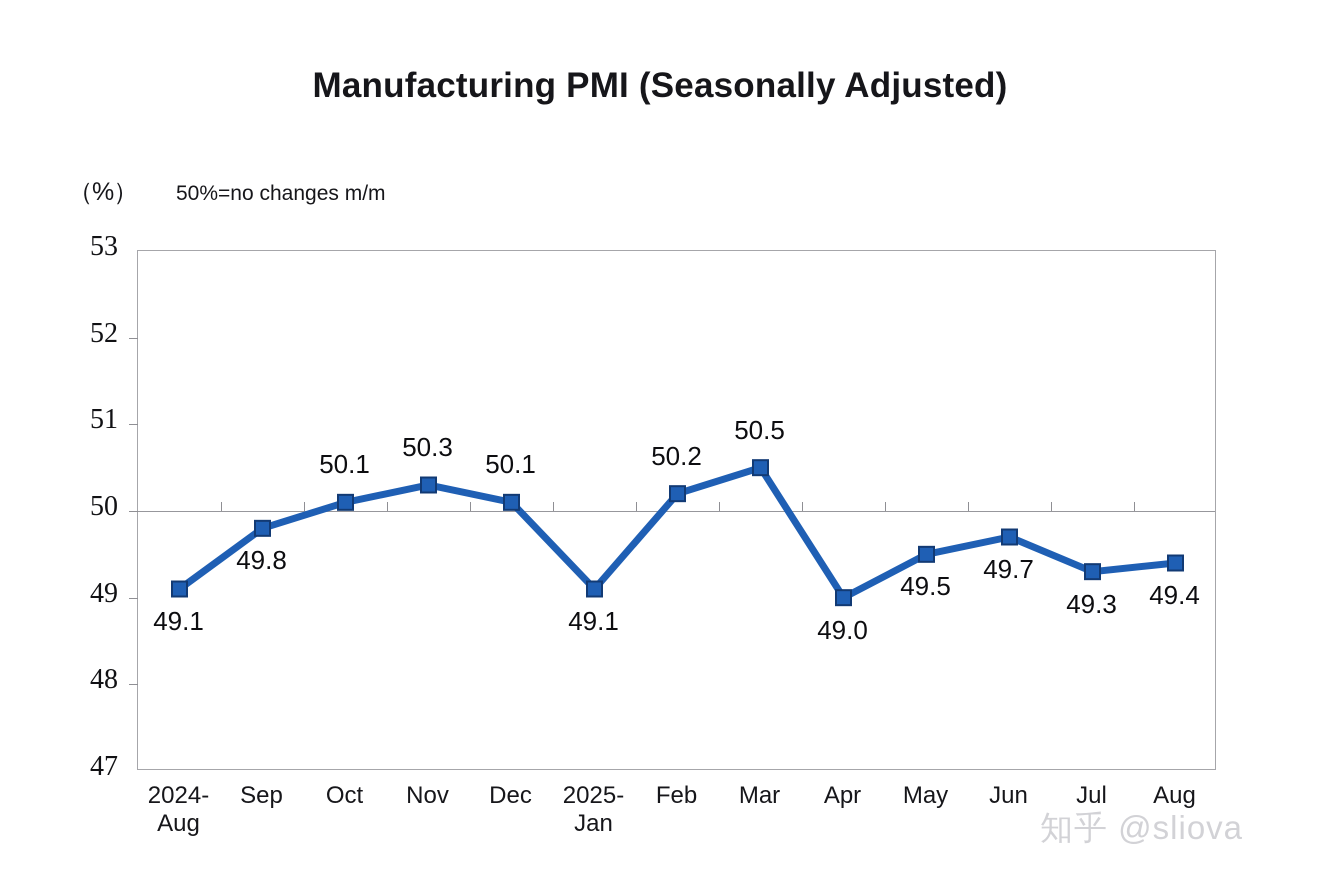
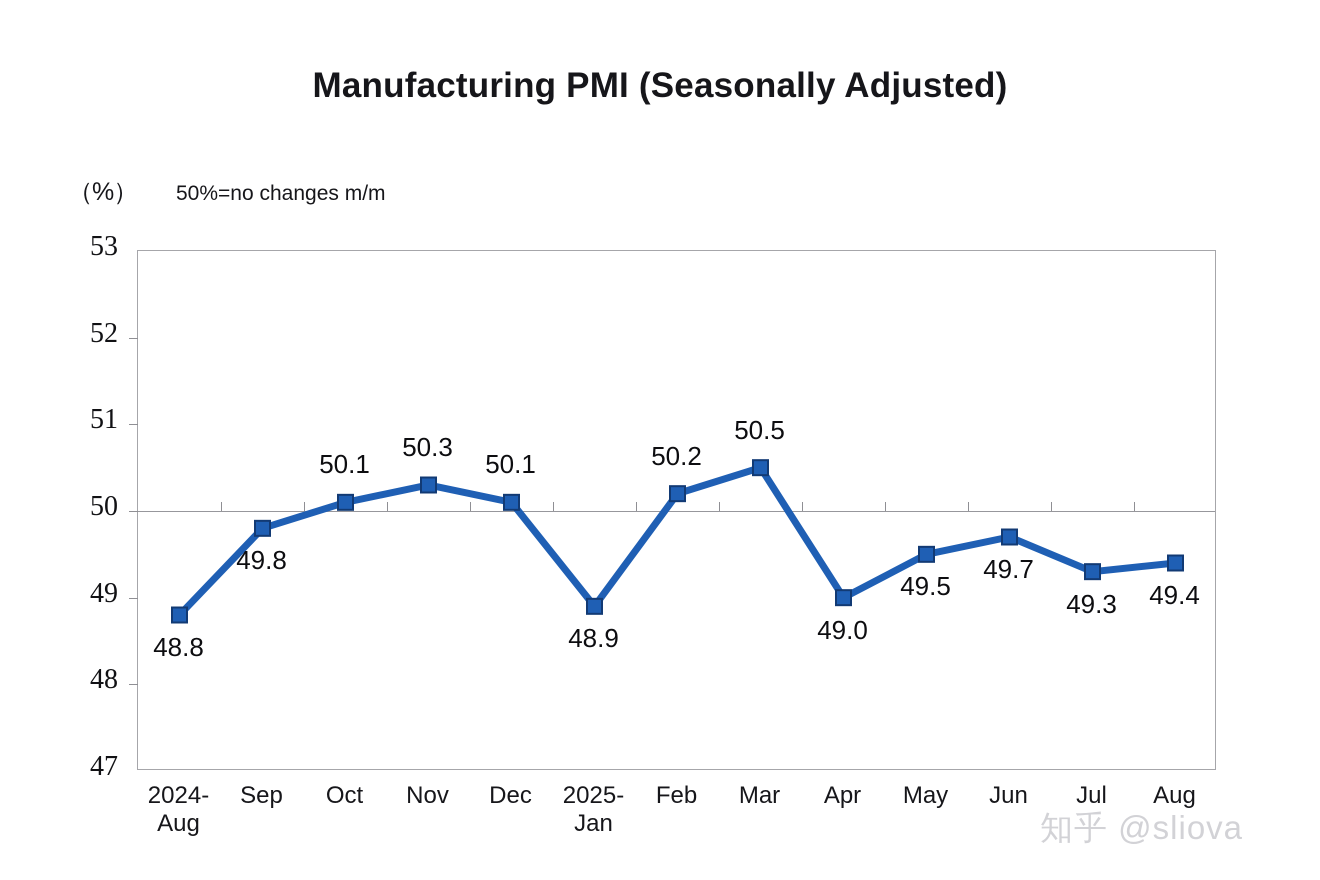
2024- Aug: 49.1 -> 48.8
2025- Jan: 49.1 -> 48.9
